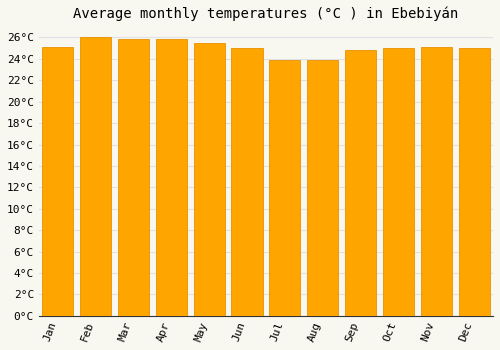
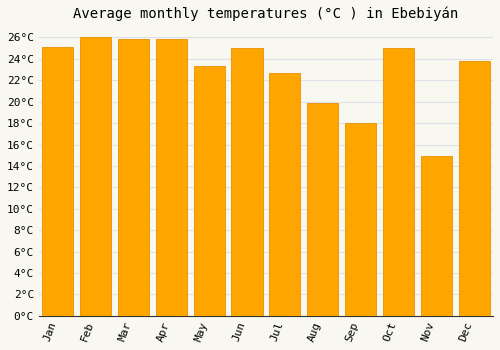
May: 25.5°C -> 23.3°C
Jul: 23.9°C -> 22.7°C
Aug: 23.9°C -> 19.9°C
Sep: 24.8°C -> 18.0°C
Nov: 25.1°C -> 14.9°C
Dec: 25.0°C -> 23.8°C
